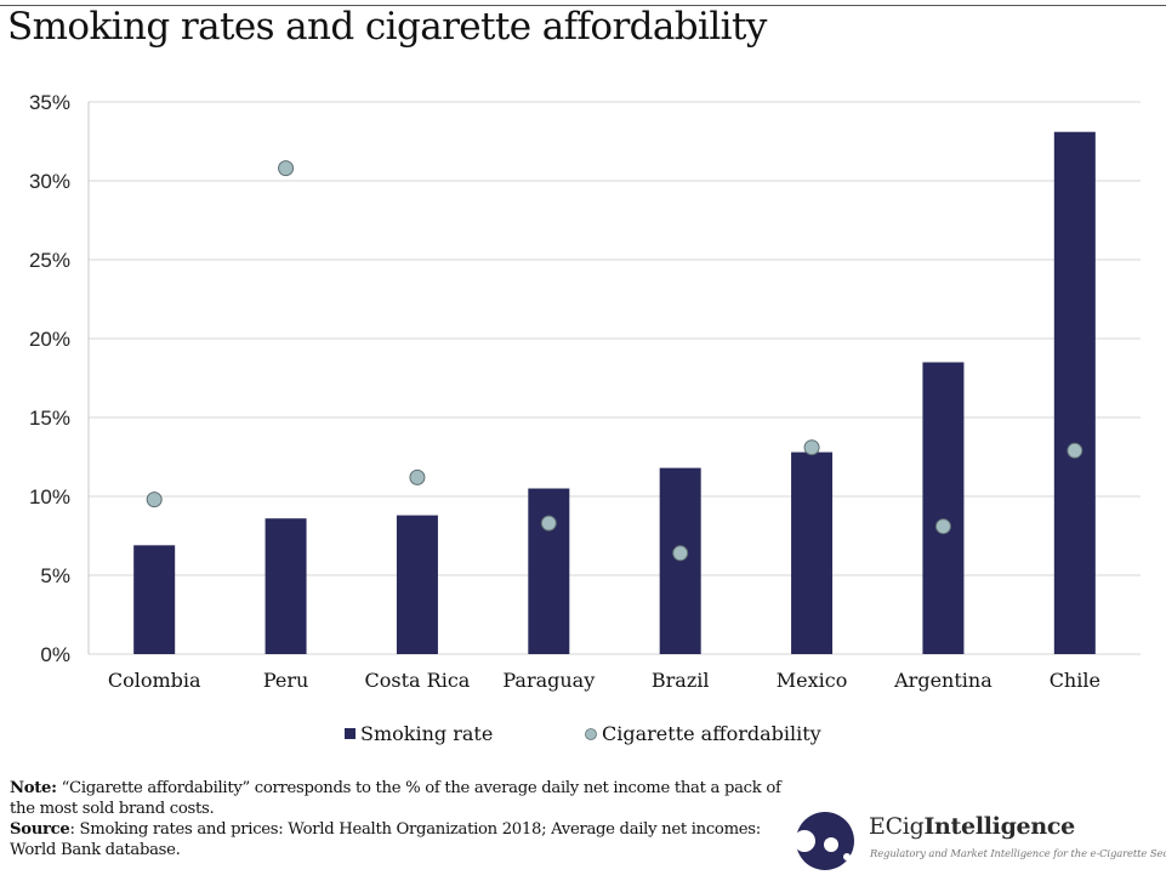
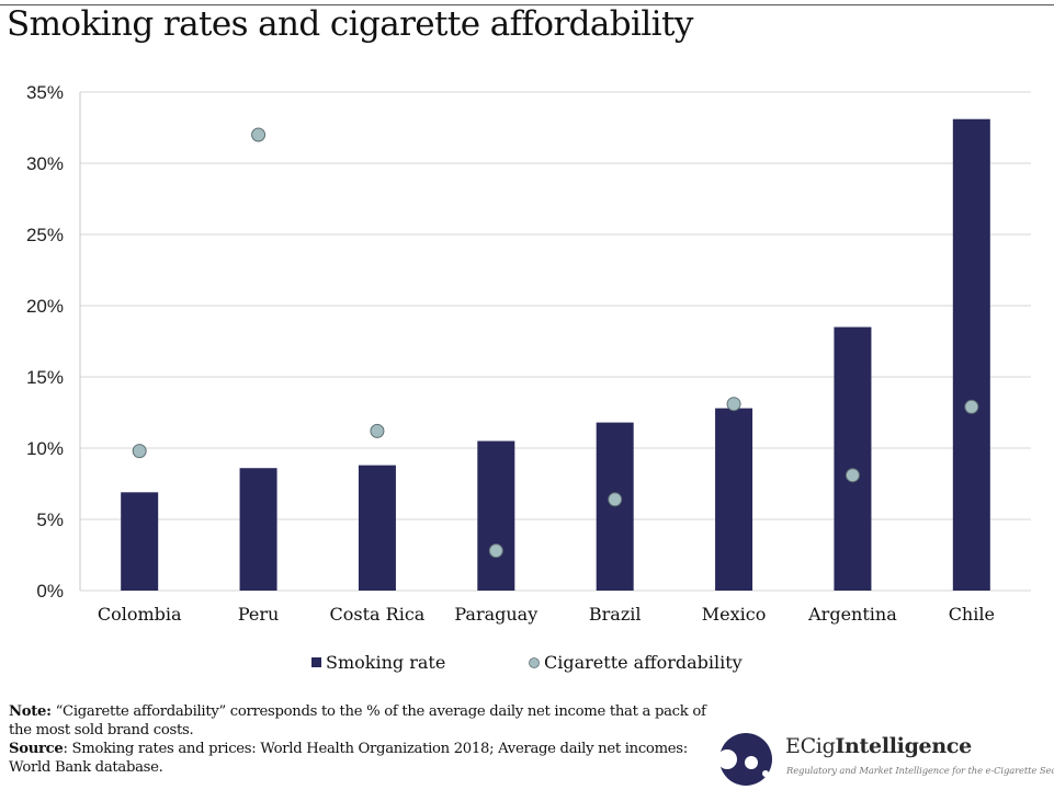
Cigarette affordability/Peru: 30.8% -> 32.0%
Cigarette affordability/Paraguay: 8.3% -> 2.8%
